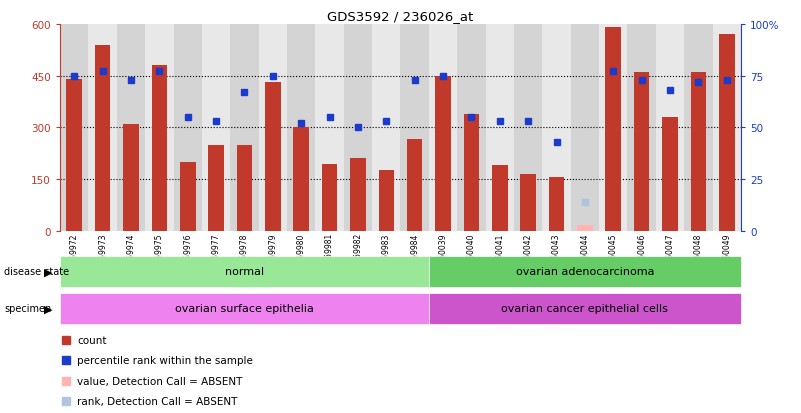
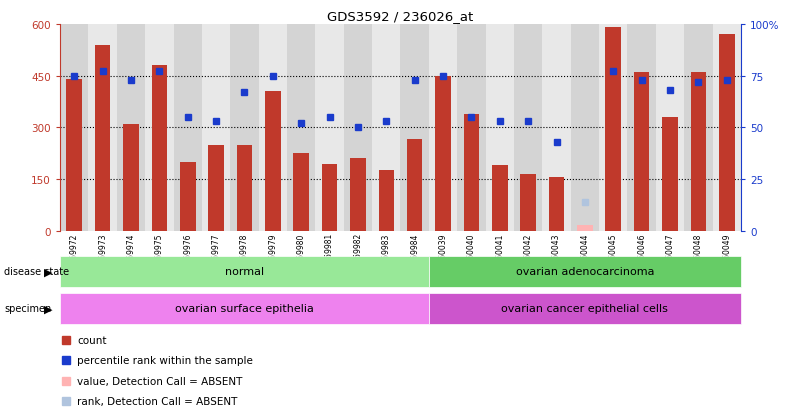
GSM359979: 430 -> 405
GSM359980: 300 -> 225
